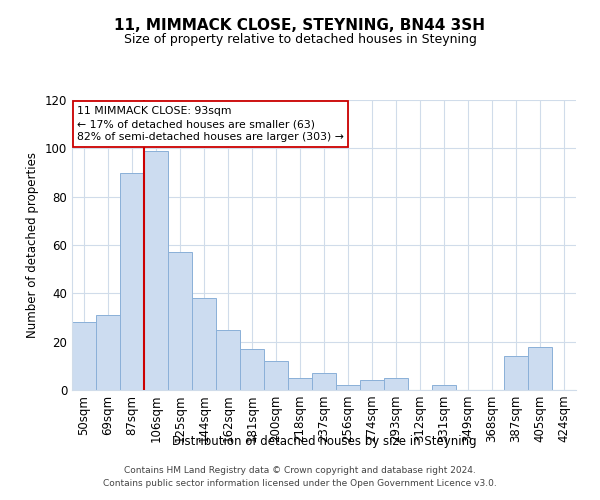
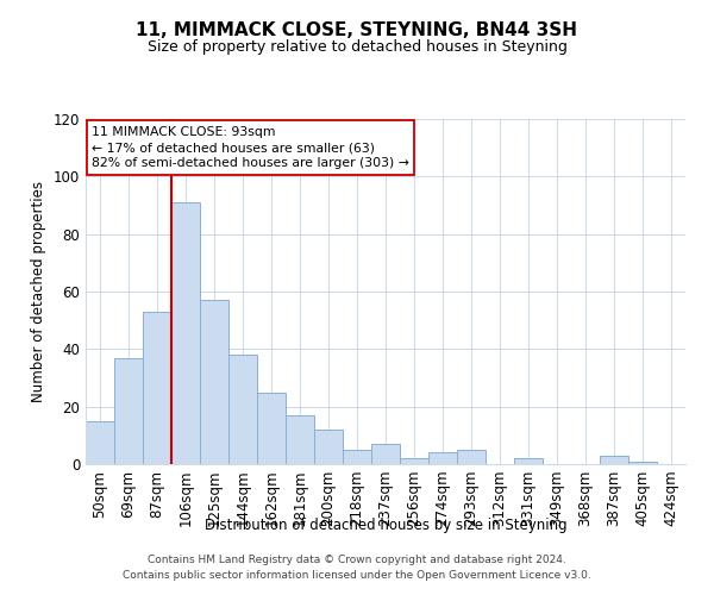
50sqm: 28 -> 15
69sqm: 31 -> 37
87sqm: 90 -> 53
106sqm: 99 -> 91
387sqm: 14 -> 3
405sqm: 18 -> 1
